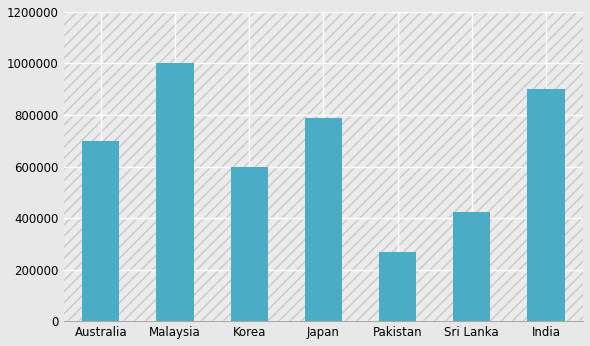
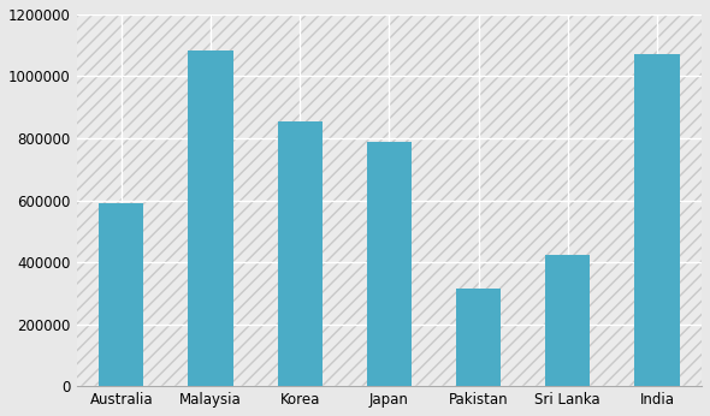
Australia: 700000 -> 590000
Malaysia: 1000000 -> 1085000
Korea: 600000 -> 855000
Pakistan: 270000 -> 315000
India: 900000 -> 1070000
